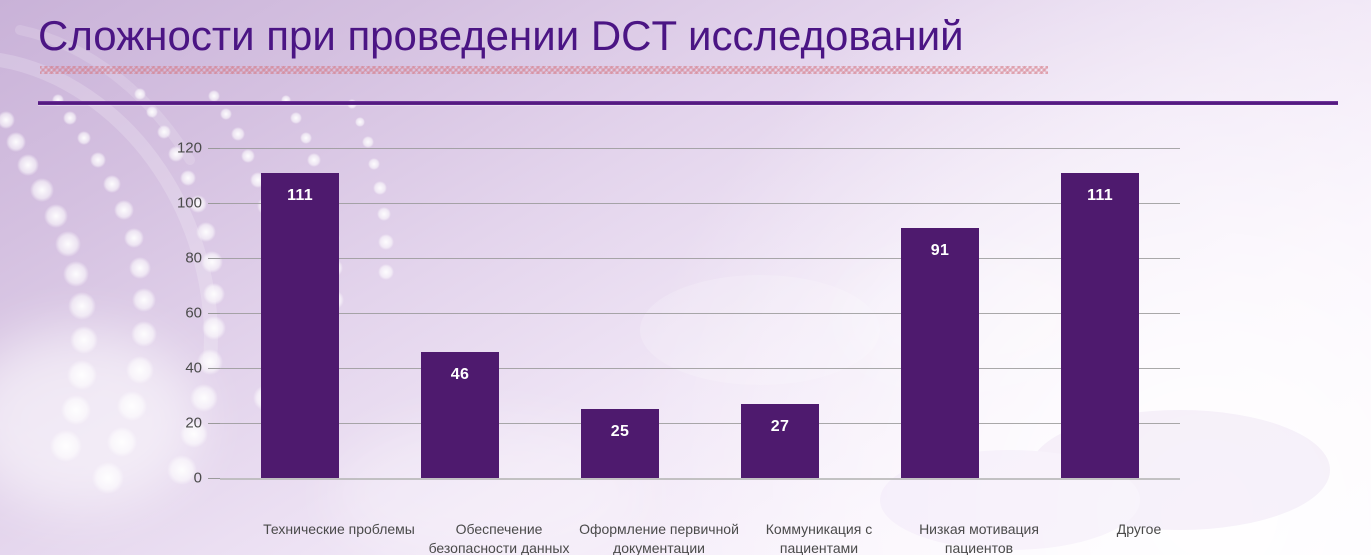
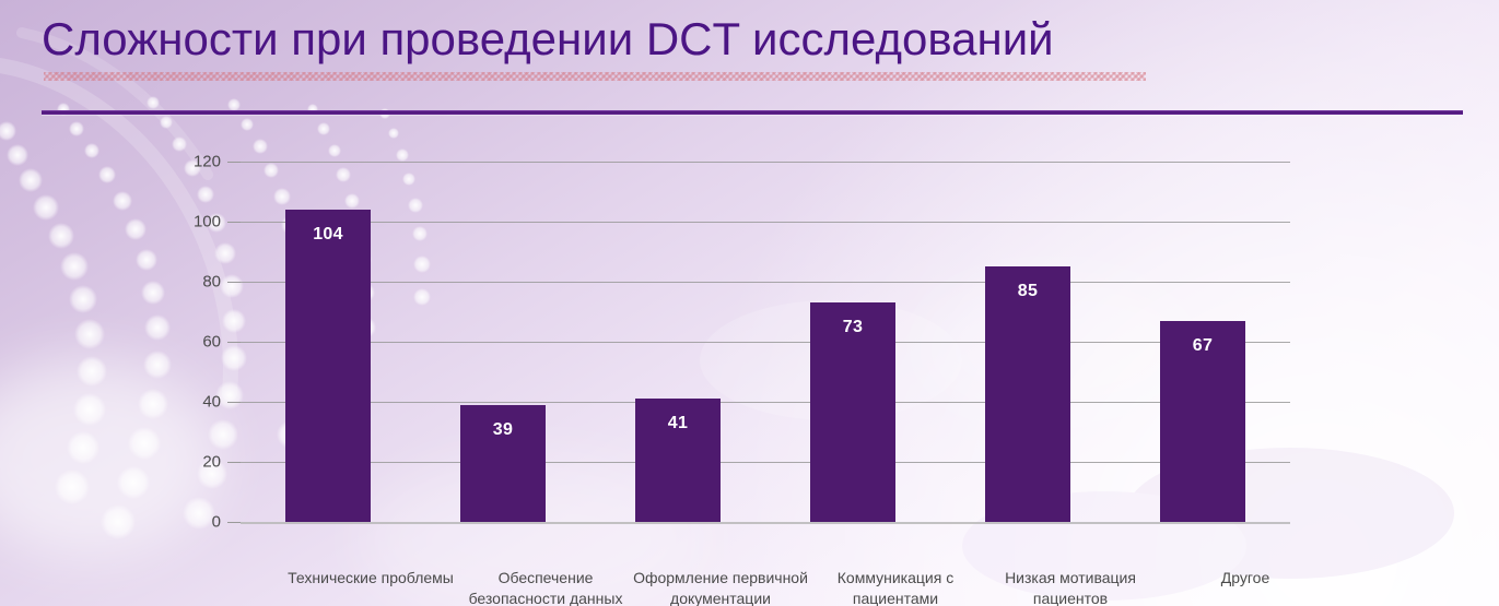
Технические проблемы: 111 -> 104
Обеспечение безопасности данных: 46 -> 39
Оформление первичной документации: 25 -> 41
Коммуникация с пациентами: 27 -> 73
Низкая мотивация пациентов: 91 -> 85
Другое: 111 -> 67
